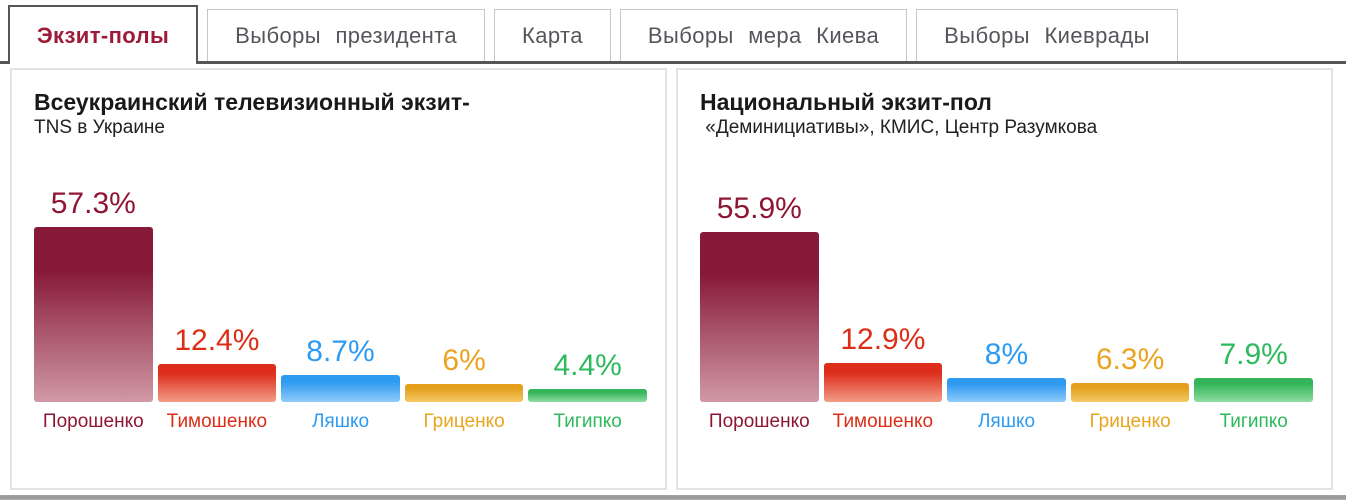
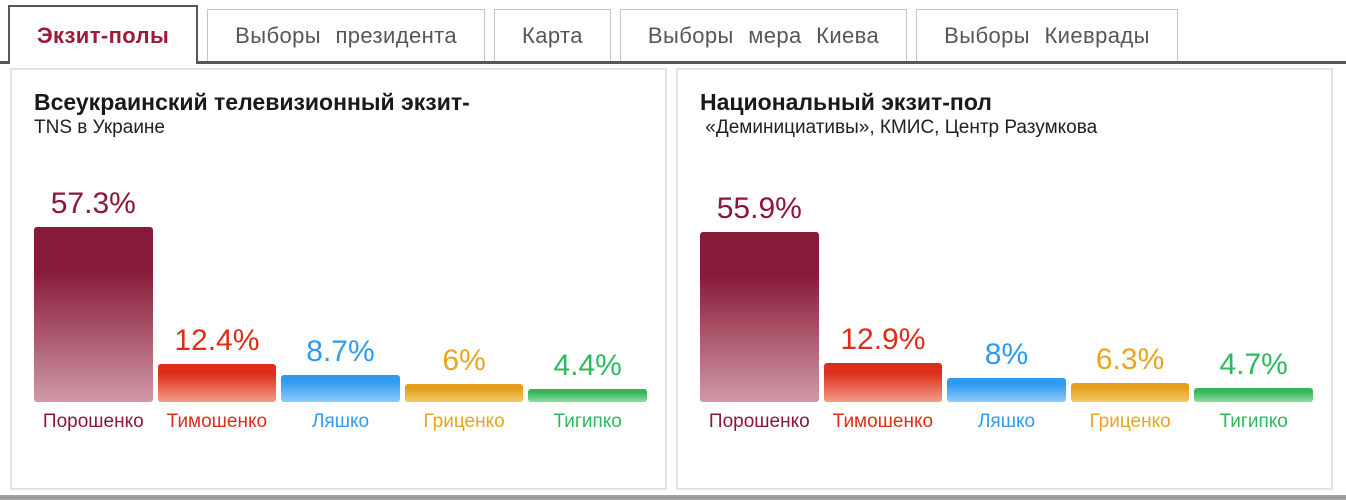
Национальный экзит-пол/Тигипко: 7.9% -> 4.7%
